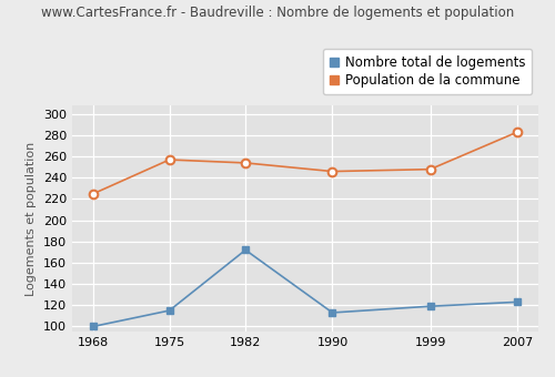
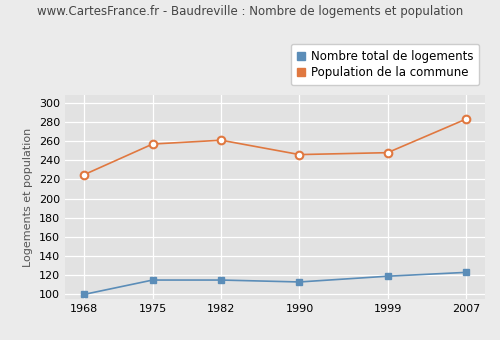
Nombre total de logements/1982: 172 -> 115
Population de la commune/1982: 254 -> 261
